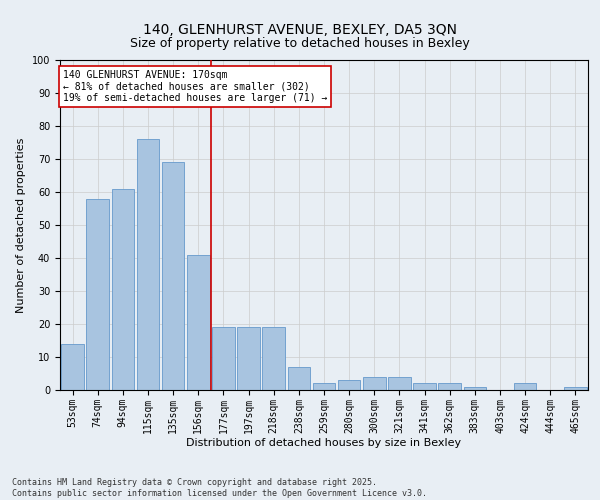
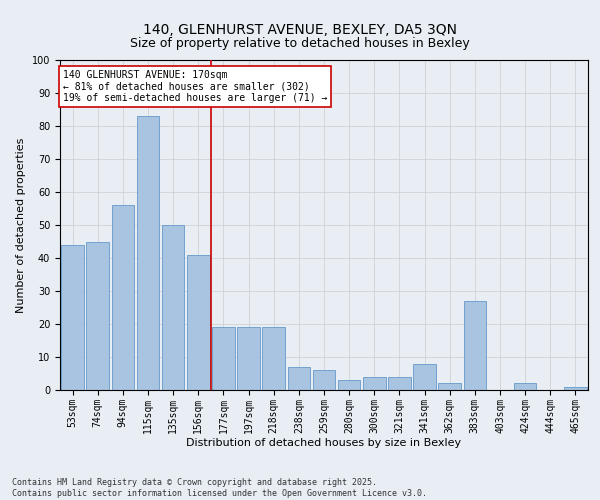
53sqm: 14 -> 44
74sqm: 58 -> 45
94sqm: 61 -> 56
115sqm: 76 -> 83
135sqm: 69 -> 50
259sqm: 2 -> 6
341sqm: 2 -> 8
383sqm: 1 -> 27
